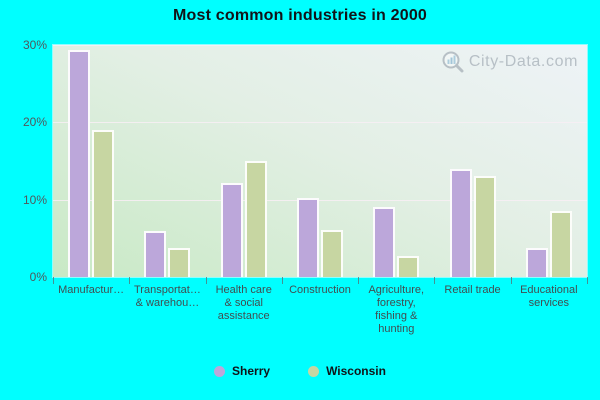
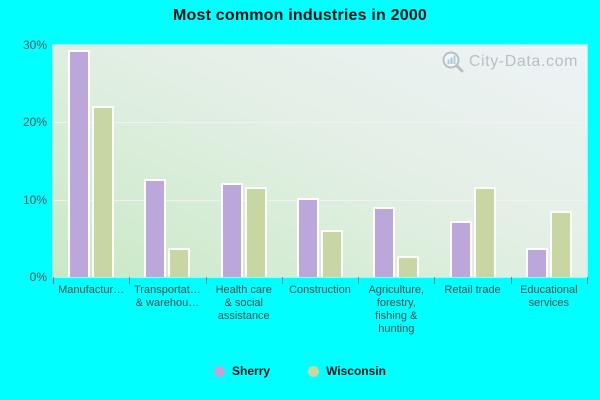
Wisconsin/Manufactur…: 19% -> 22%
Sherry/Transportat… & warehou…: 6% -> 13%
Wisconsin/Health care & social assistance: 15% -> 12%
Sherry/Retail trade: 14% -> 7%
Wisconsin/Retail trade: 13% -> 12%
